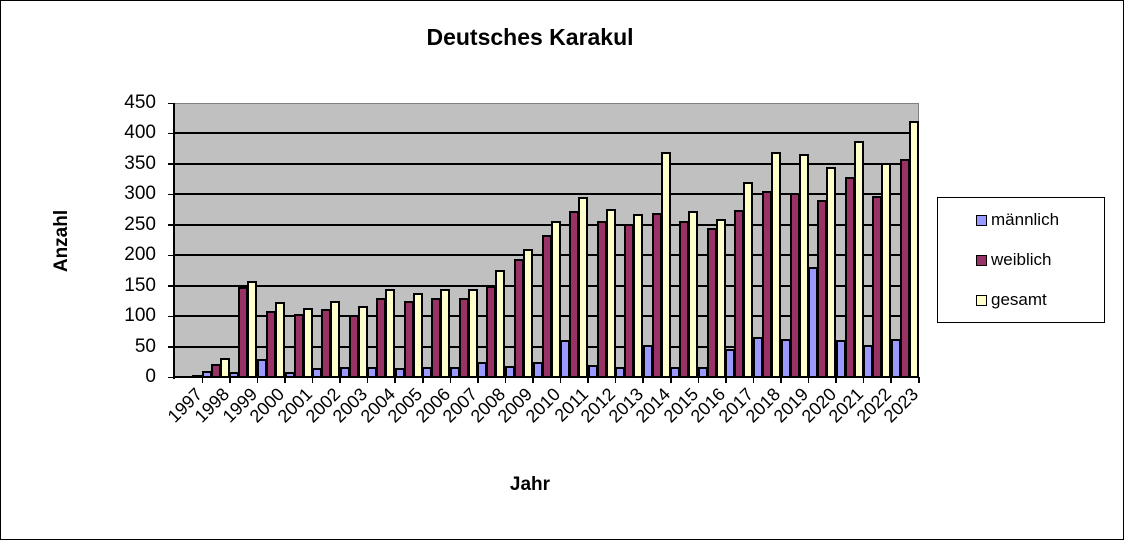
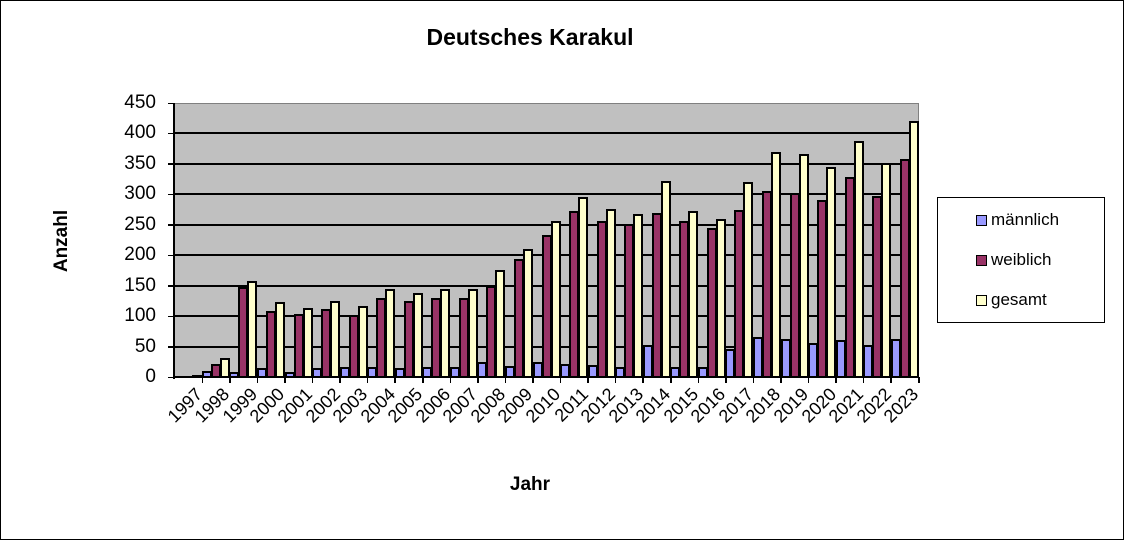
männlich/2000: 30 -> 10
männlich/2011: 60 -> 20
gesamt/2014: 370 -> 320
männlich/2020: 180 -> 60
